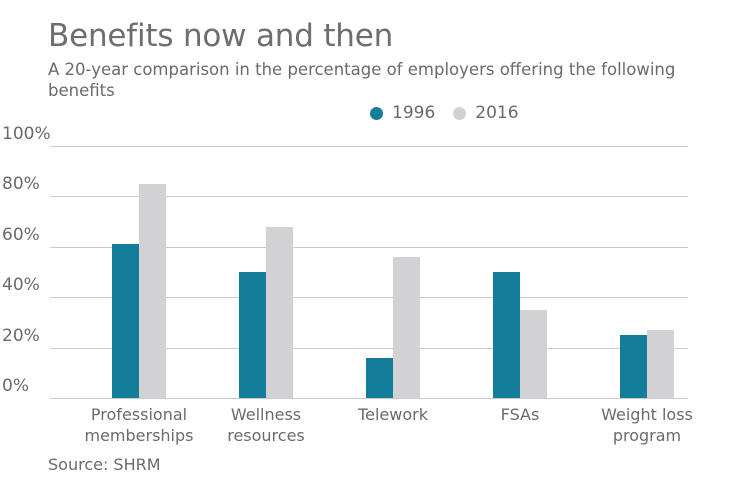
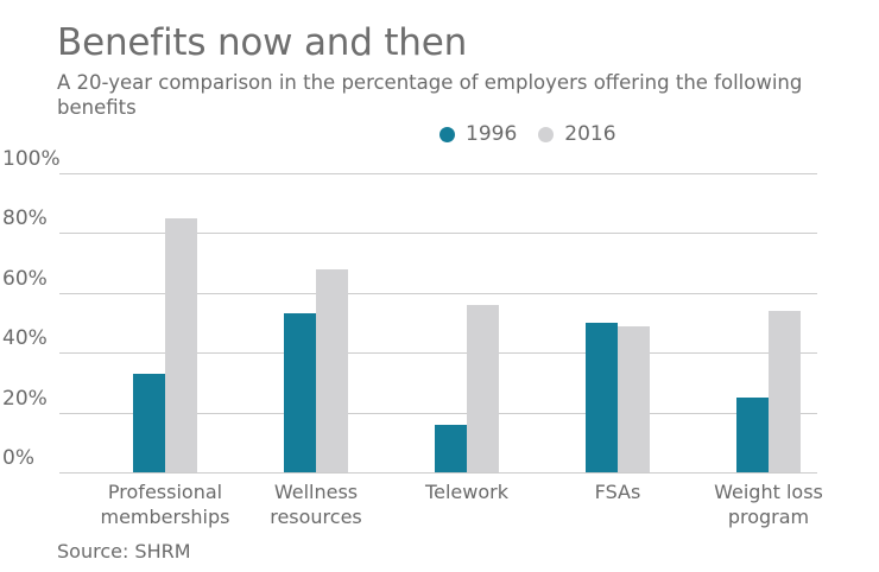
1996/Professional memberships: 61% -> 33%
1996/Wellness resources: 50% -> 53%
2016/FSAs: 35% -> 49%
2016/Weight loss program: 27% -> 54%
